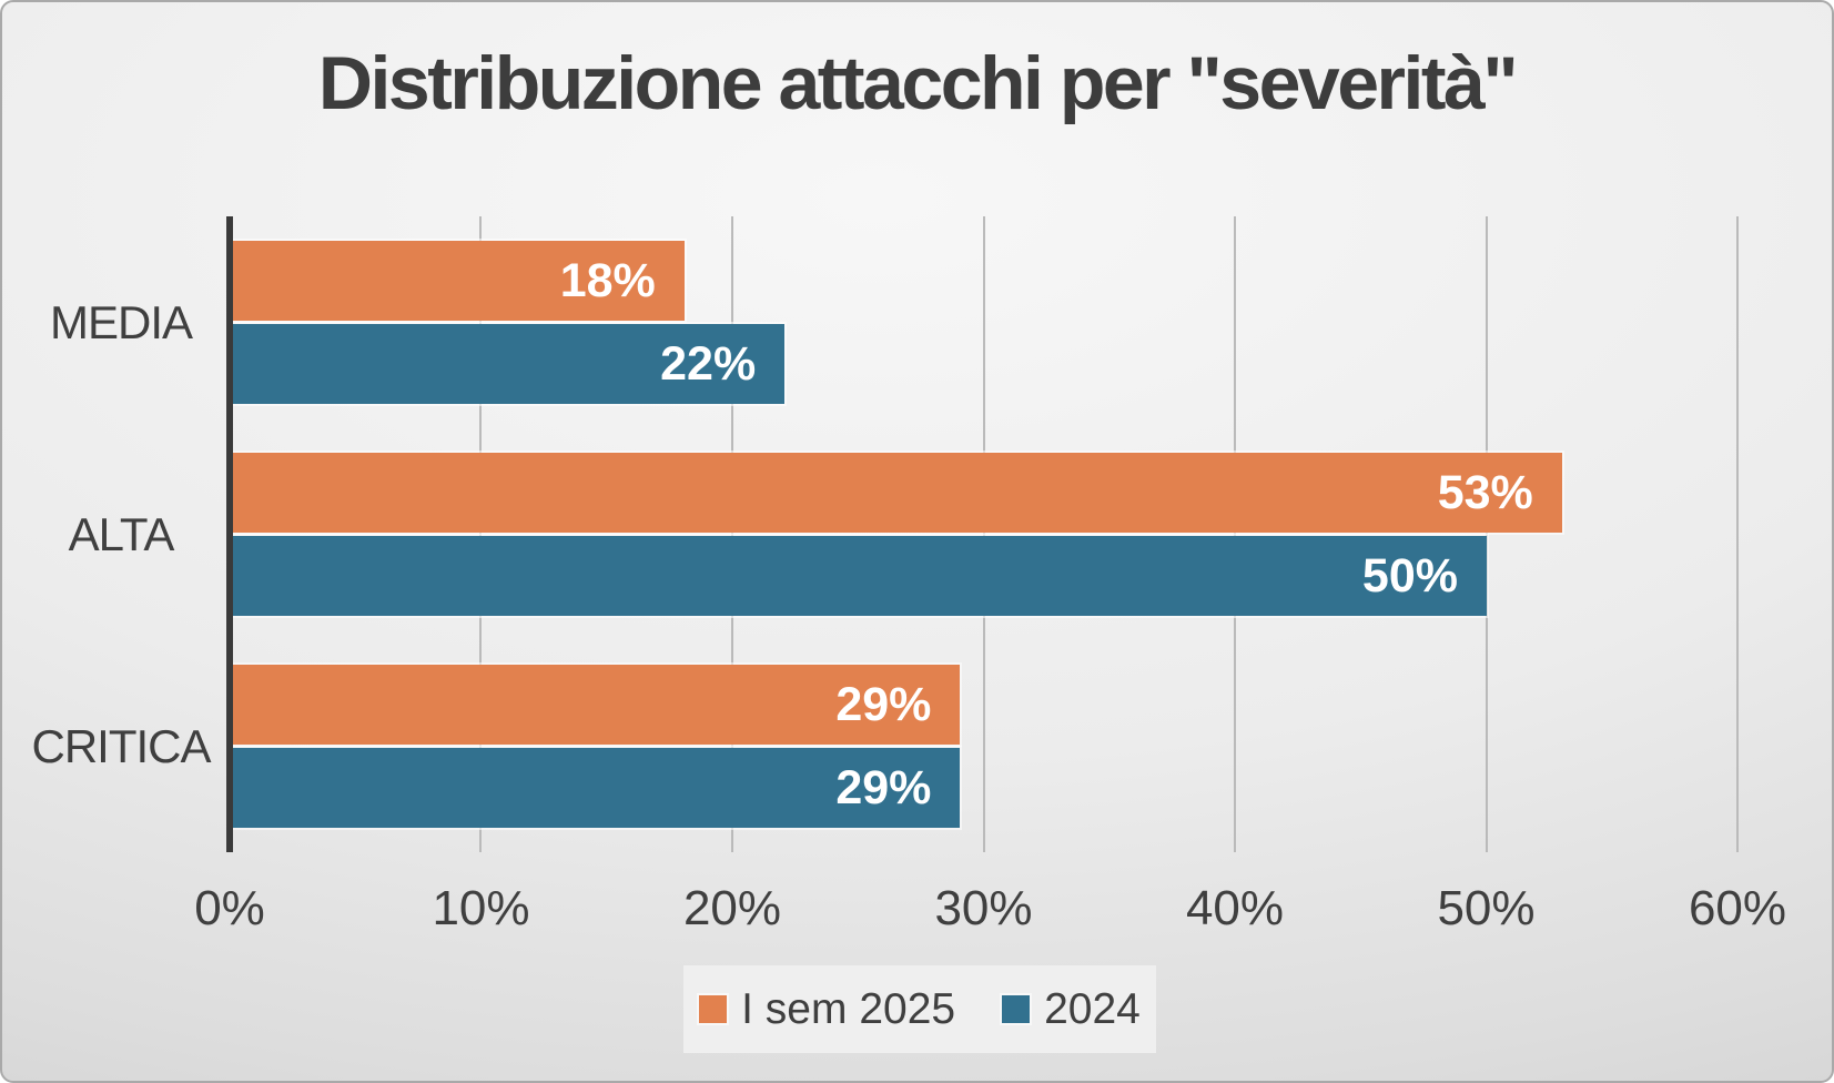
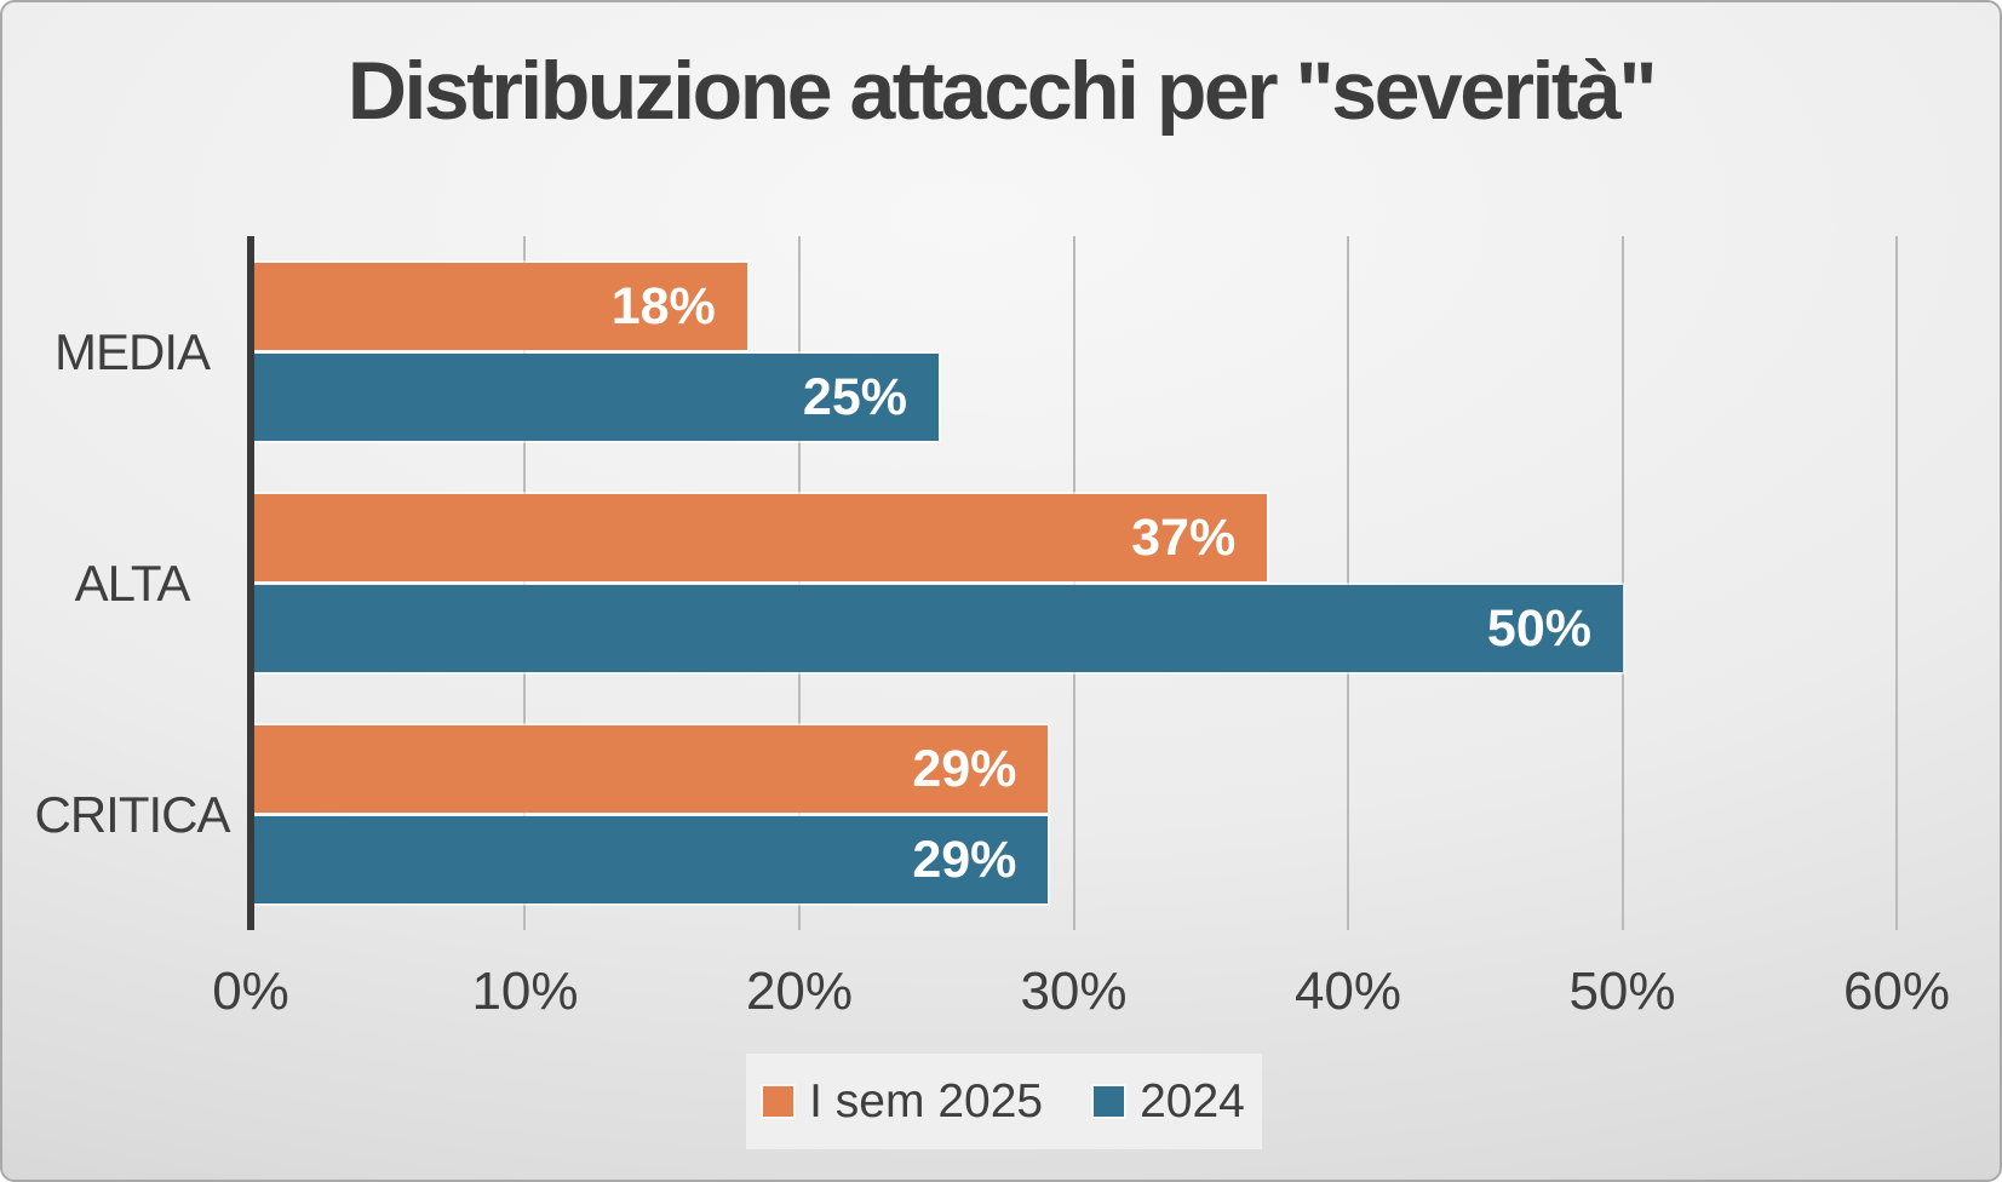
2024/MEDIA: 22% -> 25%
I sem 2025/ALTA: 53% -> 37%
